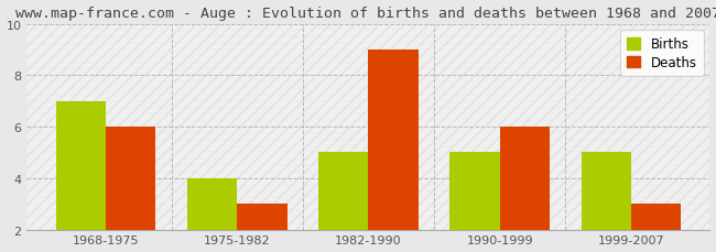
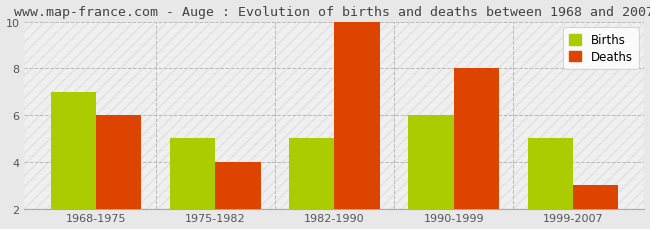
Births/1975-1982: 4 -> 5
Deaths/1975-1982: 3 -> 4
Deaths/1982-1990: 9 -> 10
Births/1990-1999: 5 -> 6
Deaths/1990-1999: 6 -> 8
